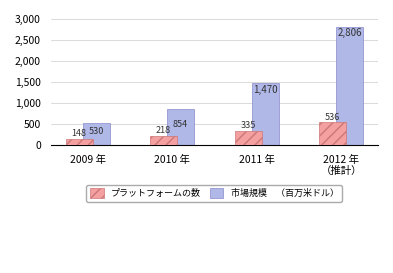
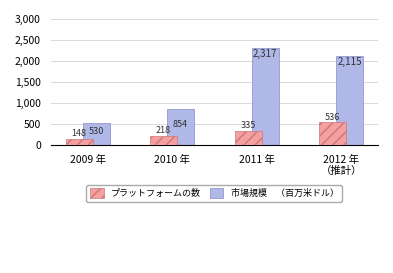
市場規模 （百万米ドル）/2011 年: 1,470 -> 2,317
市場規模 （百万米ドル）/2012 年 （推計）: 2,806 -> 2,115
